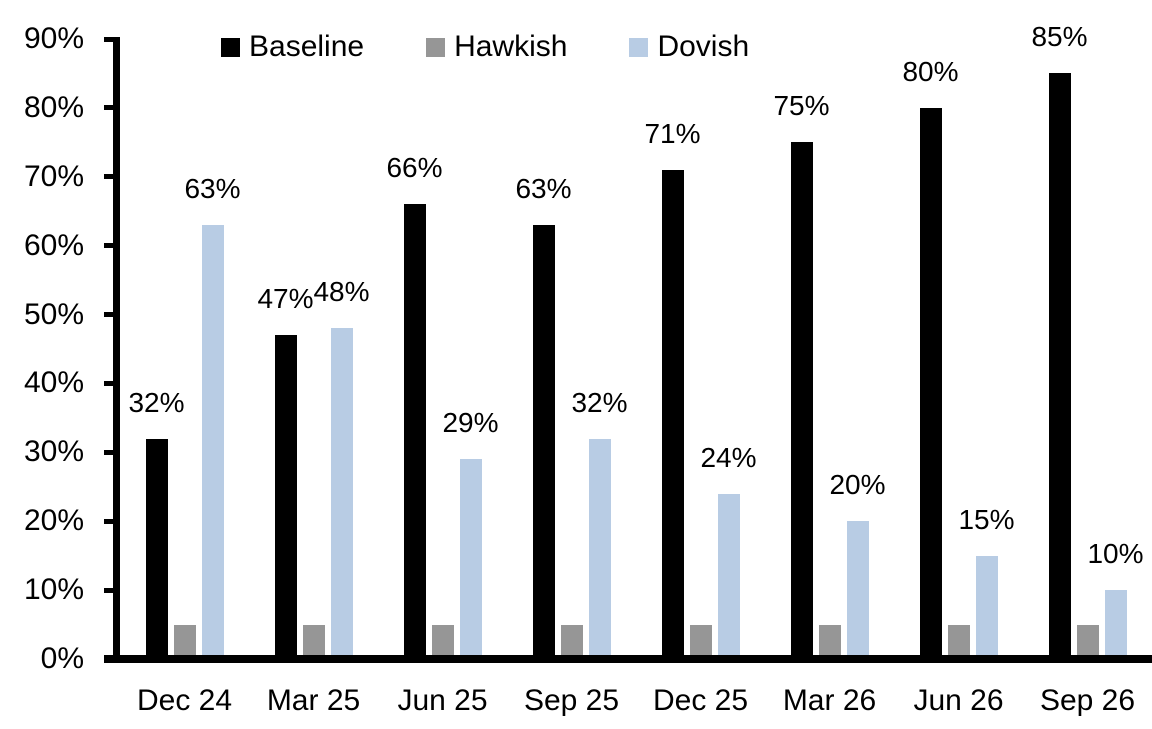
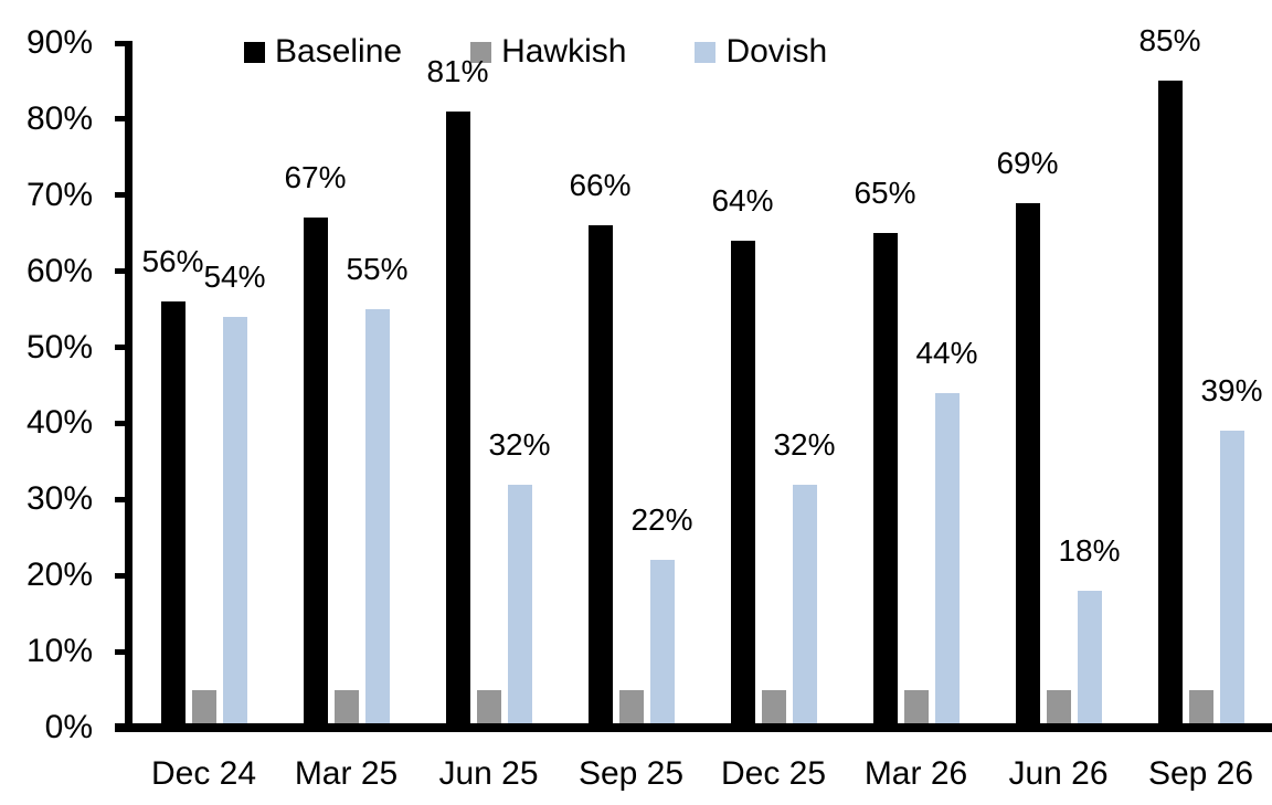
Baseline/Dec 24: 32% -> 56%
Dovish/Dec 24: 63% -> 54%
Baseline/Mar 25: 47% -> 67%
Dovish/Mar 25: 48% -> 55%
Baseline/Jun 25: 66% -> 81%
Dovish/Jun 25: 29% -> 32%
Baseline/Sep 25: 63% -> 66%
Dovish/Sep 25: 32% -> 22%
Baseline/Dec 25: 71% -> 64%
Dovish/Dec 25: 24% -> 32%
Baseline/Mar 26: 75% -> 65%
Dovish/Mar 26: 20% -> 44%
Baseline/Jun 26: 80% -> 69%
Dovish/Jun 26: 15% -> 18%
Dovish/Sep 26: 10% -> 39%
